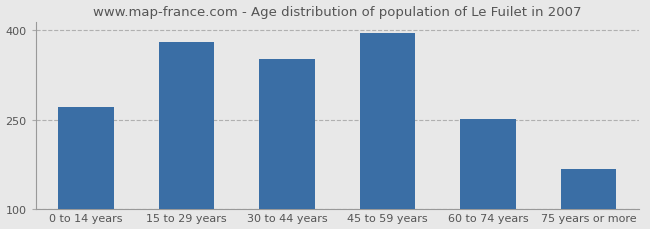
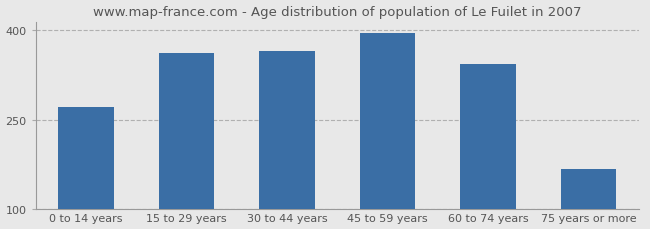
15 to 29 years: 381 -> 362
30 to 44 years: 352 -> 366
60 to 74 years: 251 -> 344
